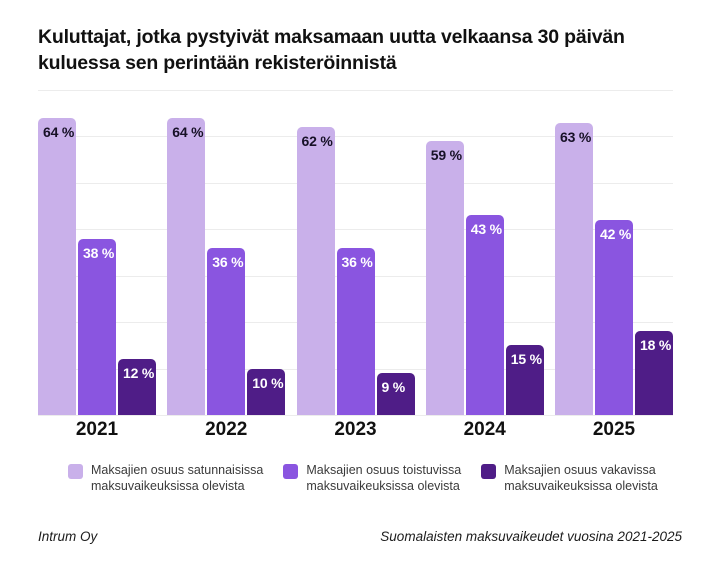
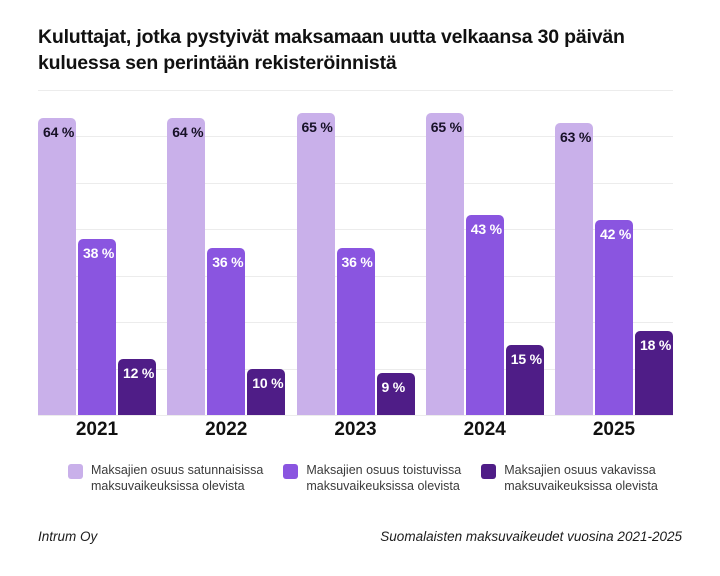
Maksajien osuus satunnaisissa maksuvaikeuksissa olevista/2023: 62 -> 65
Maksajien osuus satunnaisissa maksuvaikeuksissa olevista/2024: 59 -> 65
